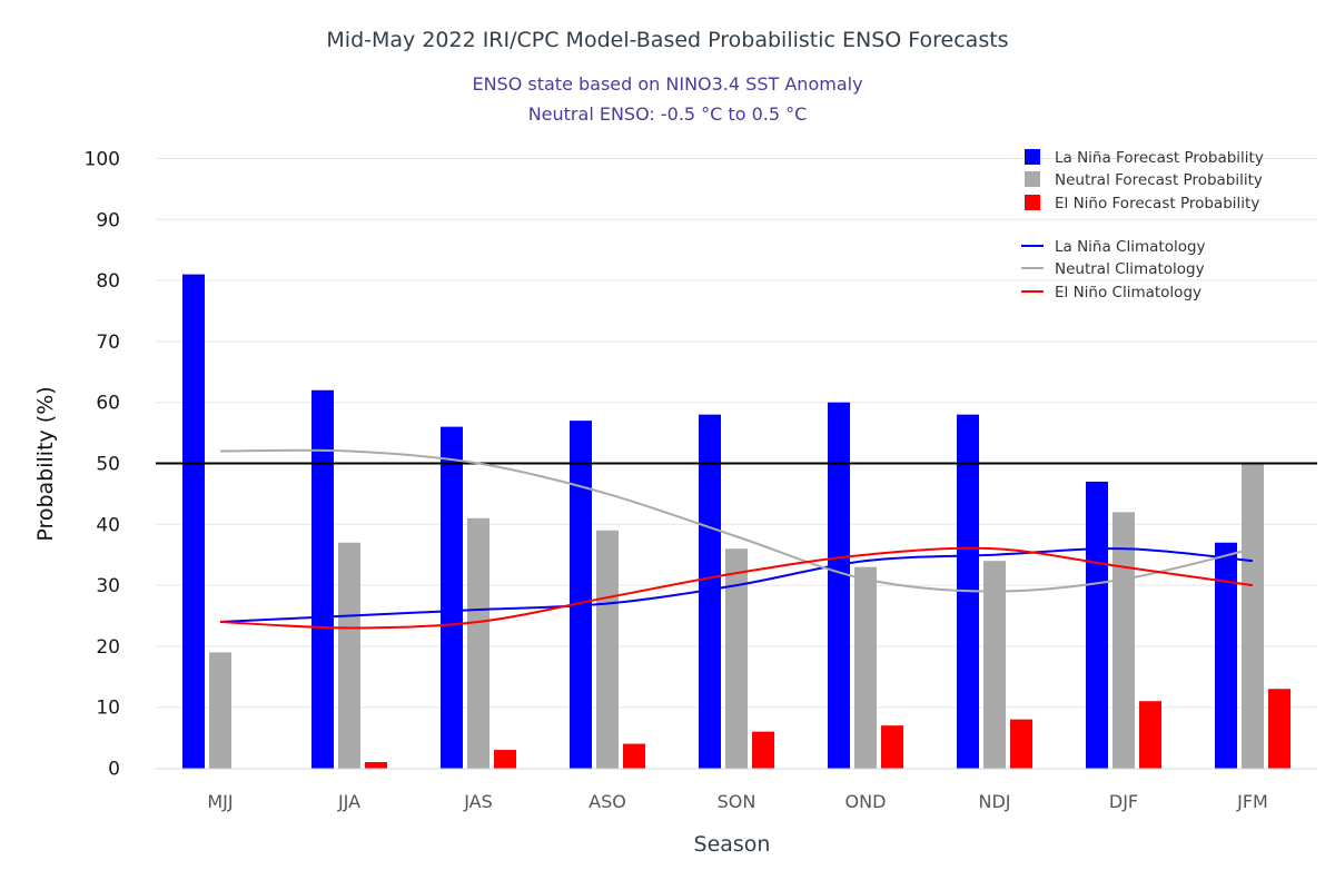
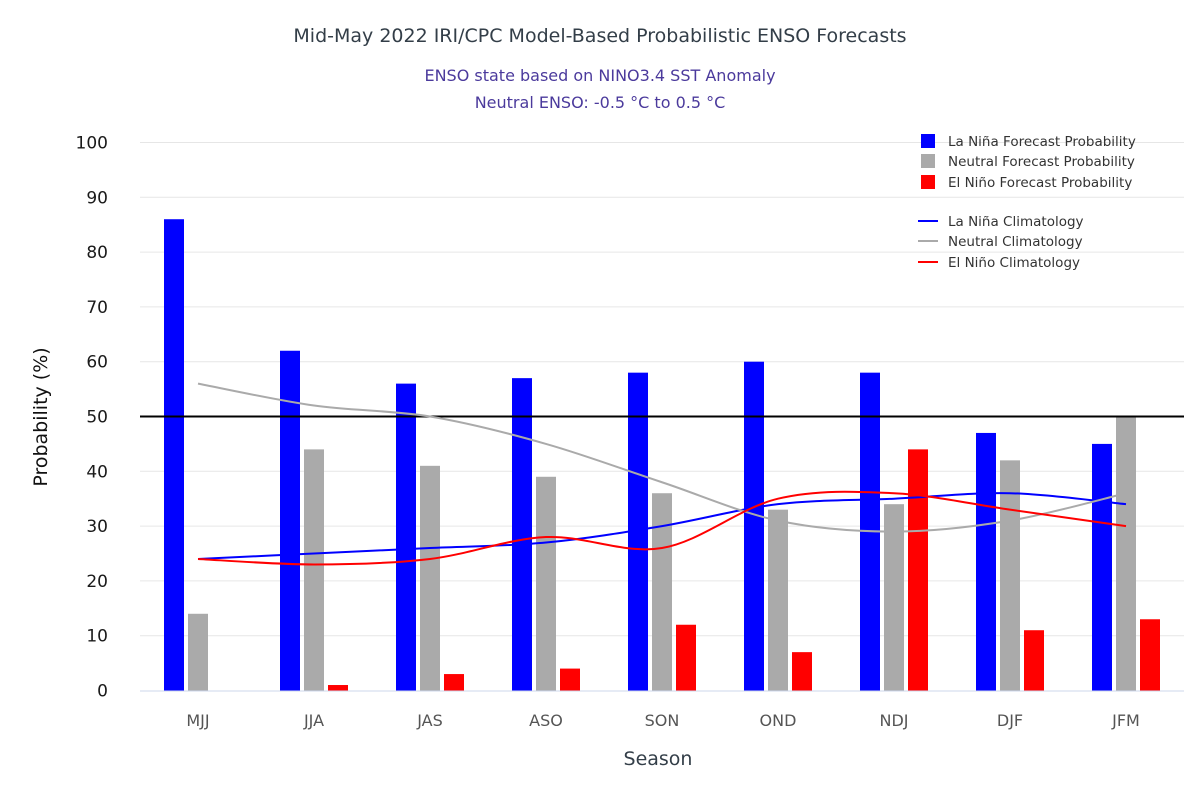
La Niña Forecast Probability/MJJ: 81 -> 86
Neutral Forecast Probability/MJJ: 19 -> 14
Neutral Climatology/MJJ: 52 -> 56
Neutral Forecast Probability/JJA: 37 -> 44
El Niño Forecast Probability/SON: 6 -> 12
El Niño Climatology/SON: 32 -> 26
El Niño Forecast Probability/NDJ: 8 -> 44
La Niña Forecast Probability/JFM: 37 -> 45
